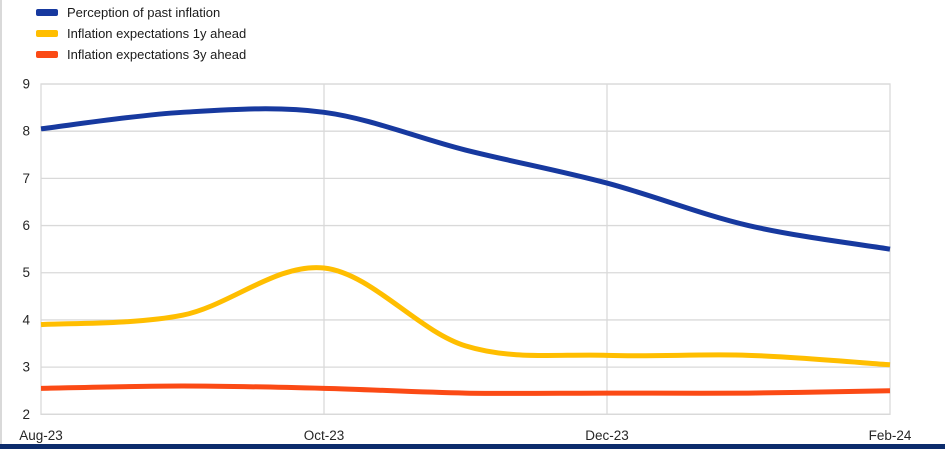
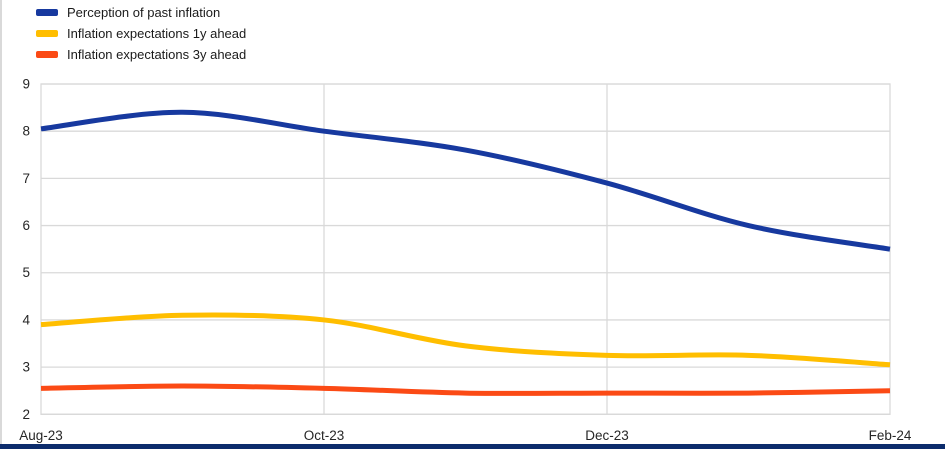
Perception of past inflation/Oct-23: 8.4 -> 8.0
Inflation expectations 1y ahead/Oct-23: 5.1 -> 4.0
